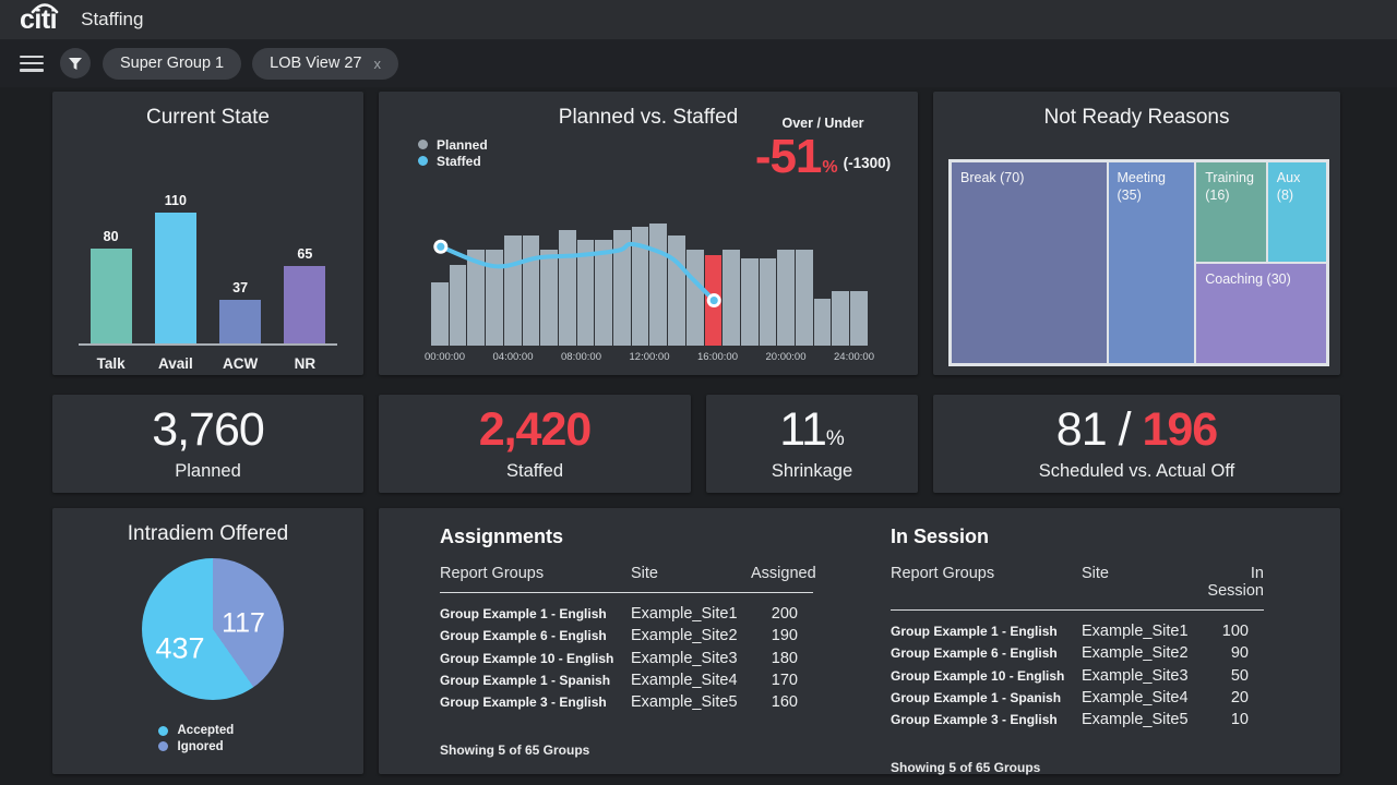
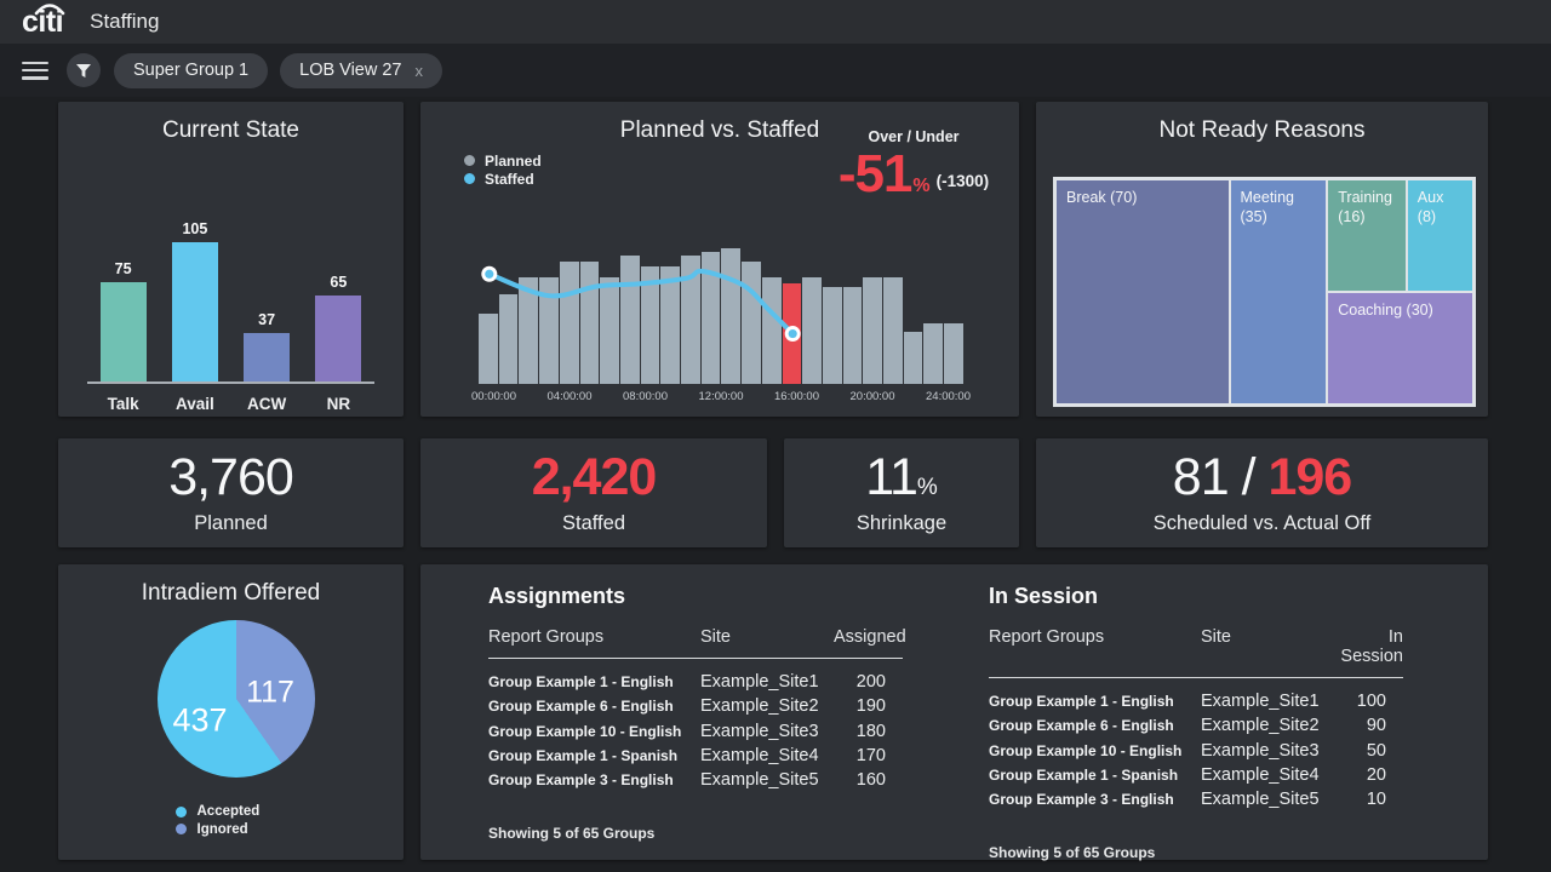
Current State/Talk: 80 -> 75
Current State/Avail: 110 -> 105
